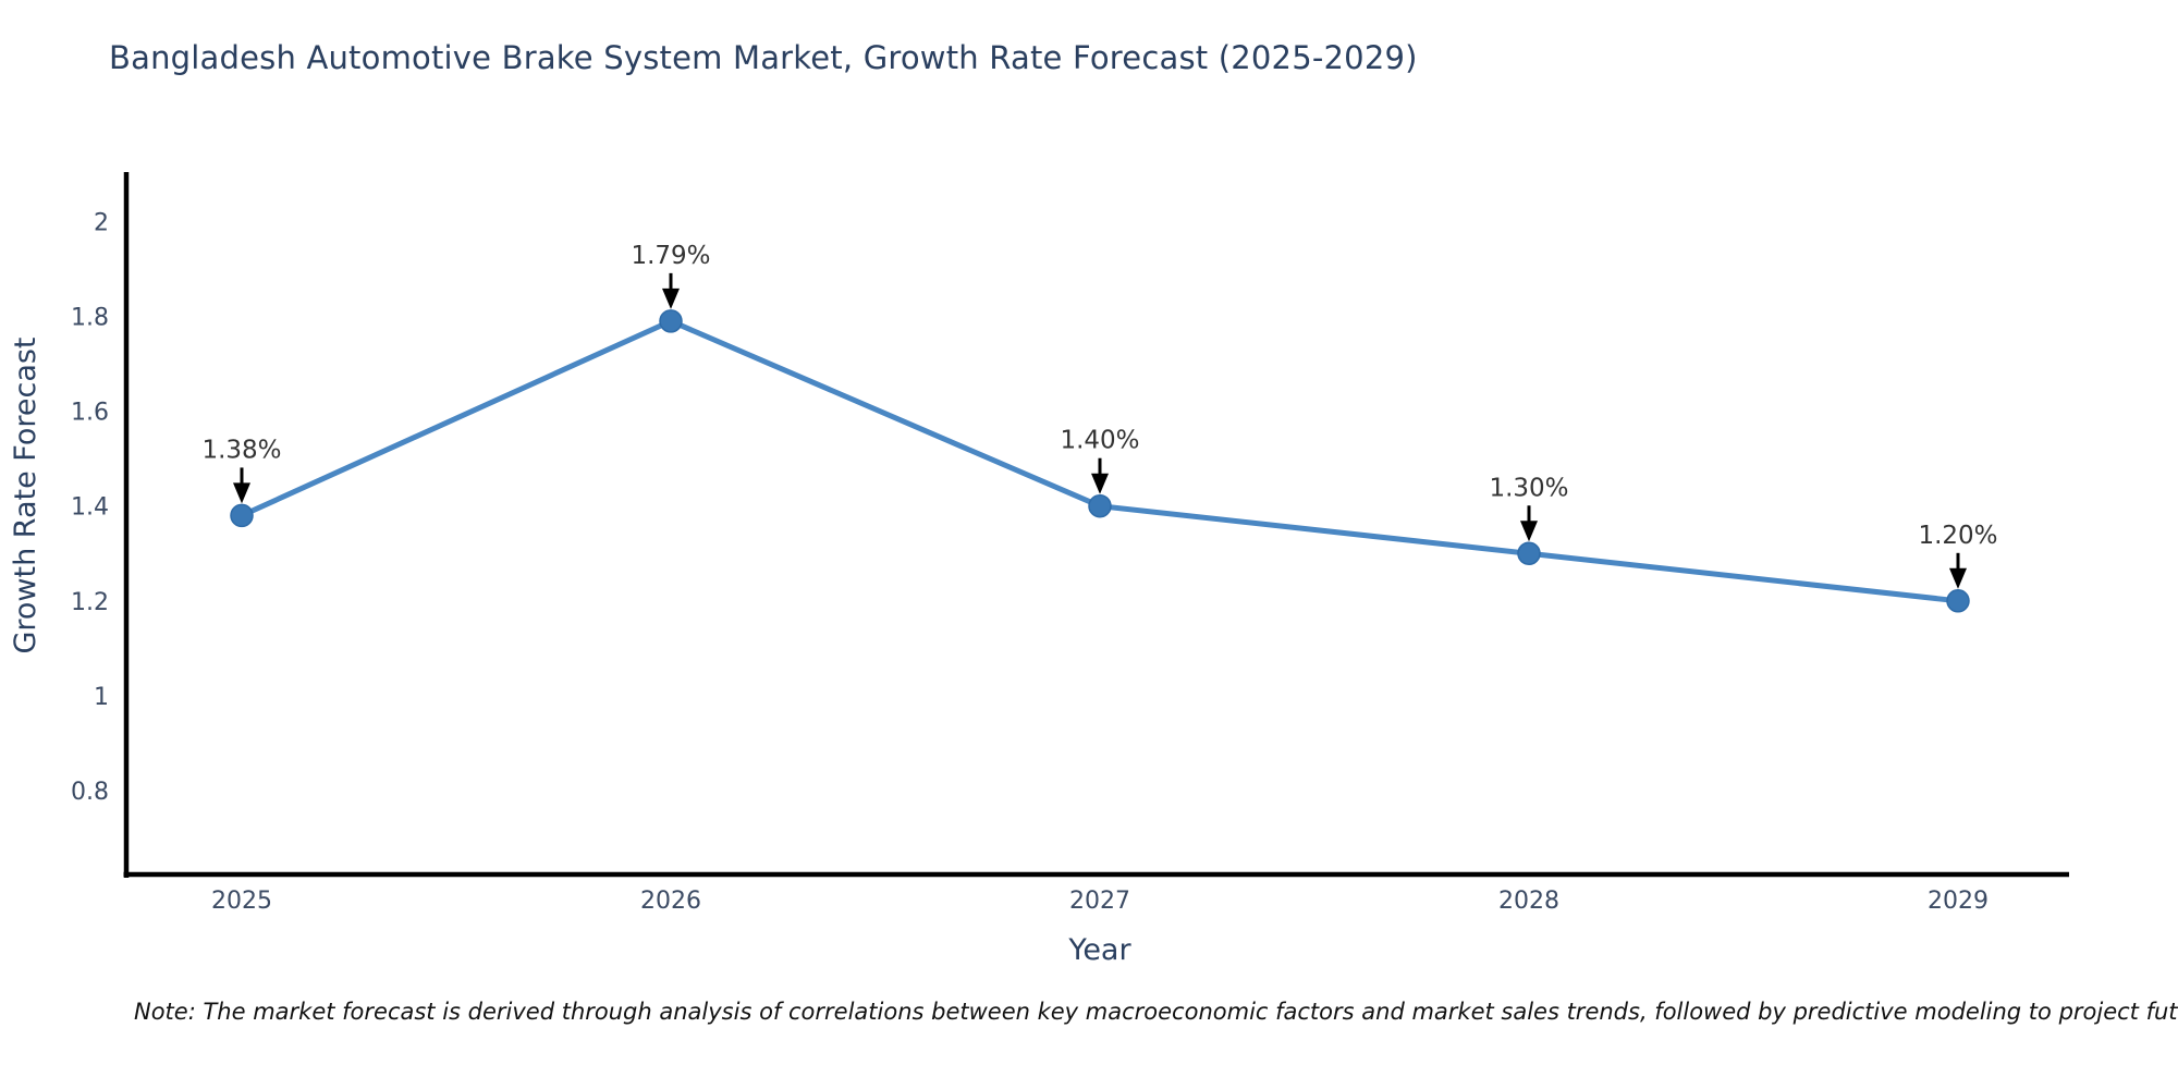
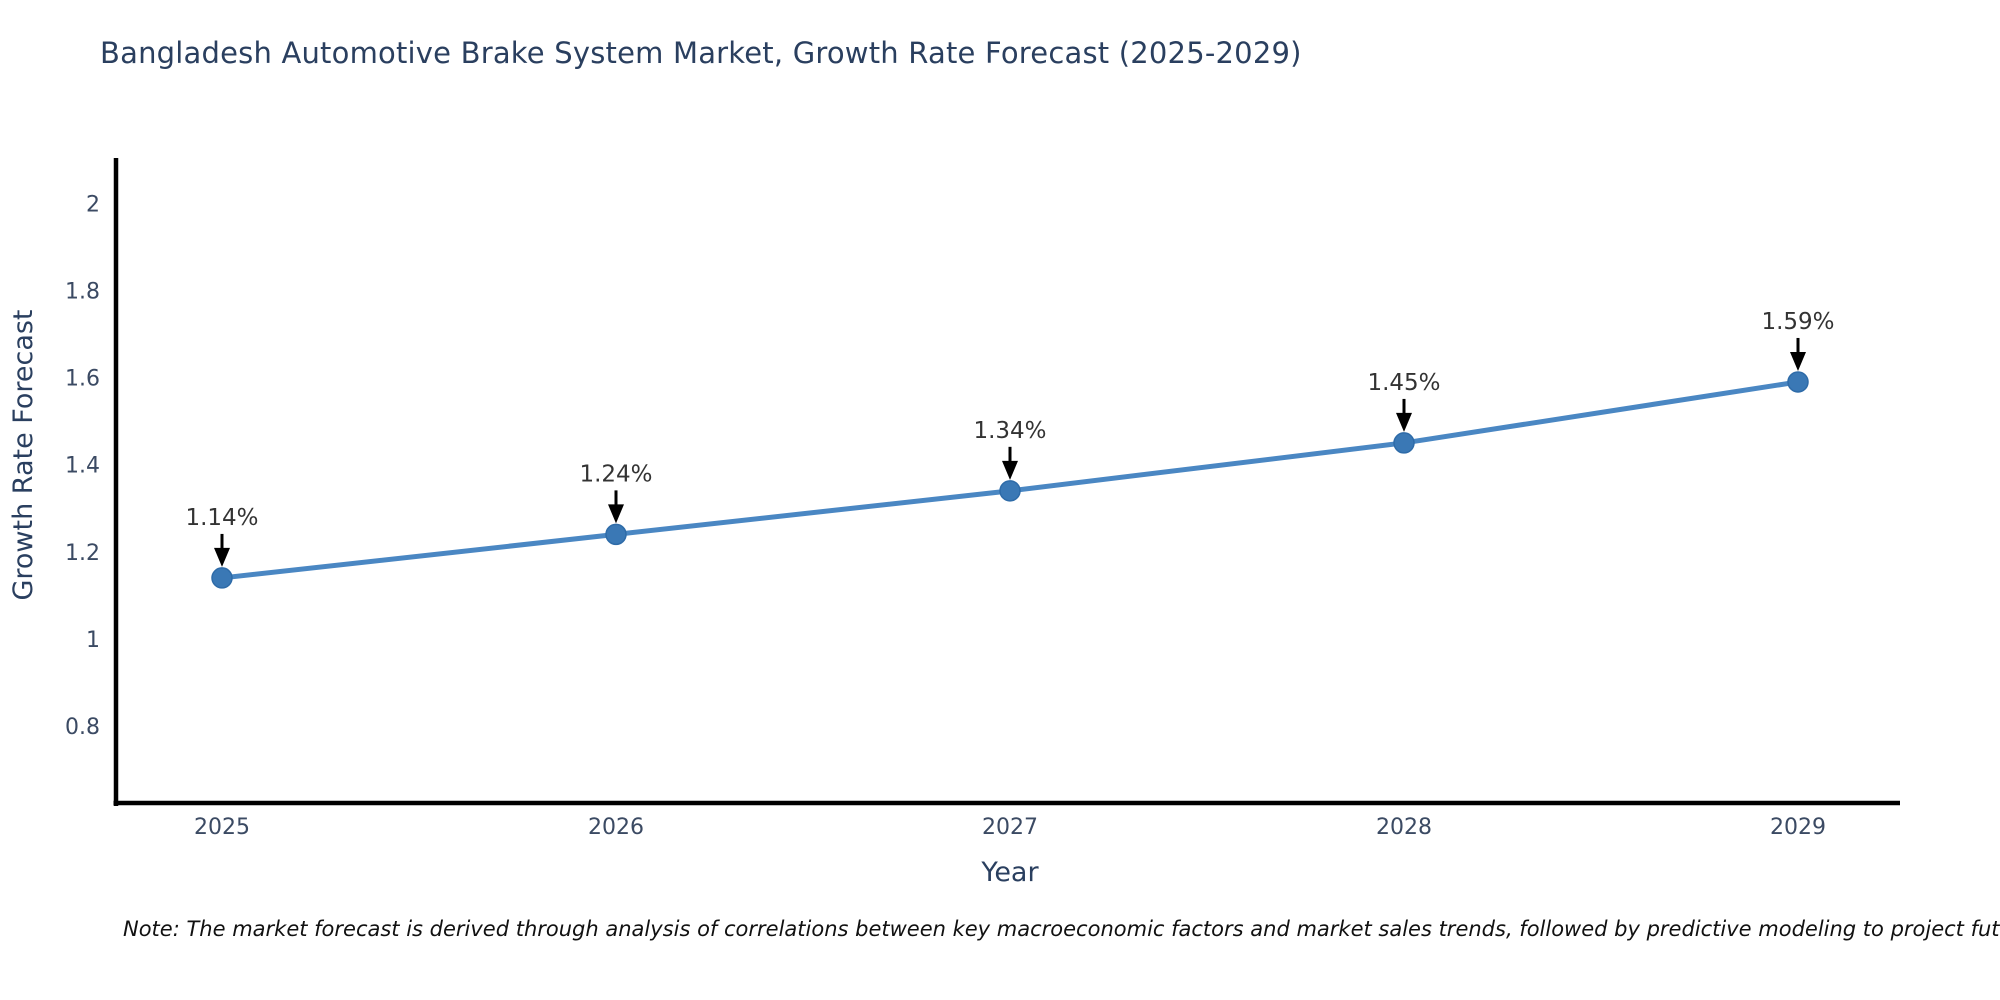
2025: 1.38% -> 1.14%
2026: 1.79% -> 1.24%
2027: 1.40% -> 1.34%
2028: 1.30% -> 1.45%
2029: 1.20% -> 1.59%
